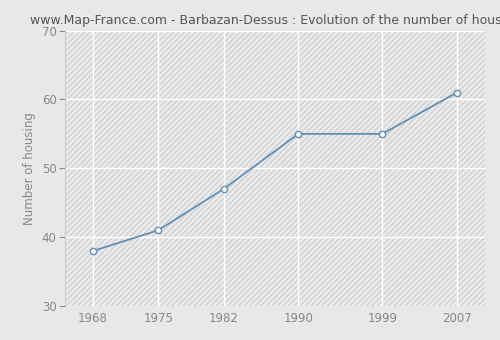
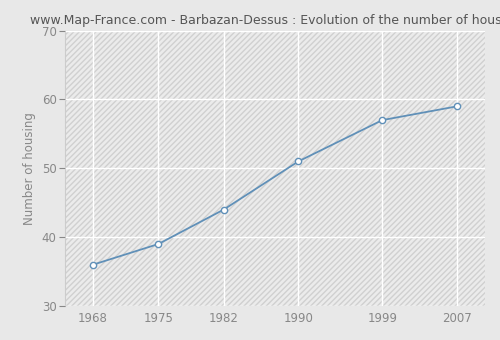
1968: 38 -> 36
1975: 41 -> 39
1982: 47 -> 44
1990: 55 -> 51
1999: 55 -> 57
2007: 61 -> 59
